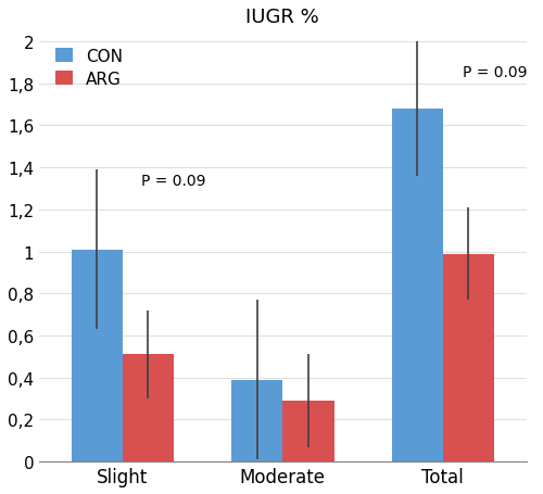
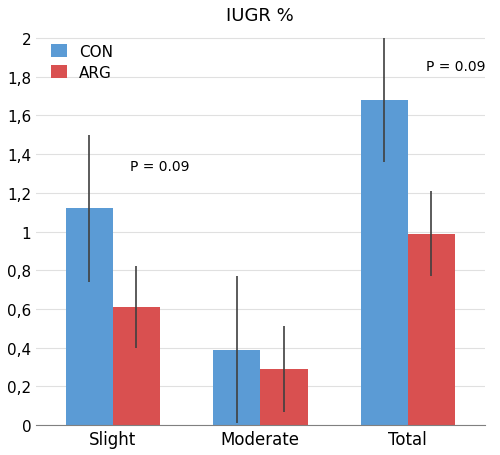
CON/Slight: 1,01 -> 1,12
ARG/Slight: 0,51 -> 0,61
